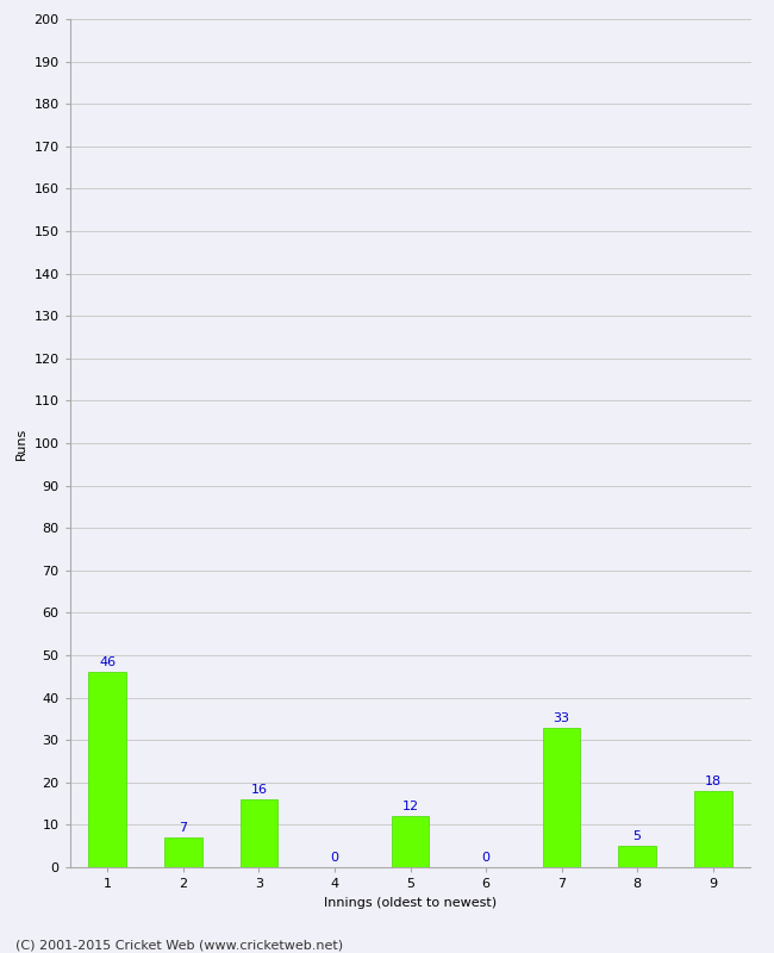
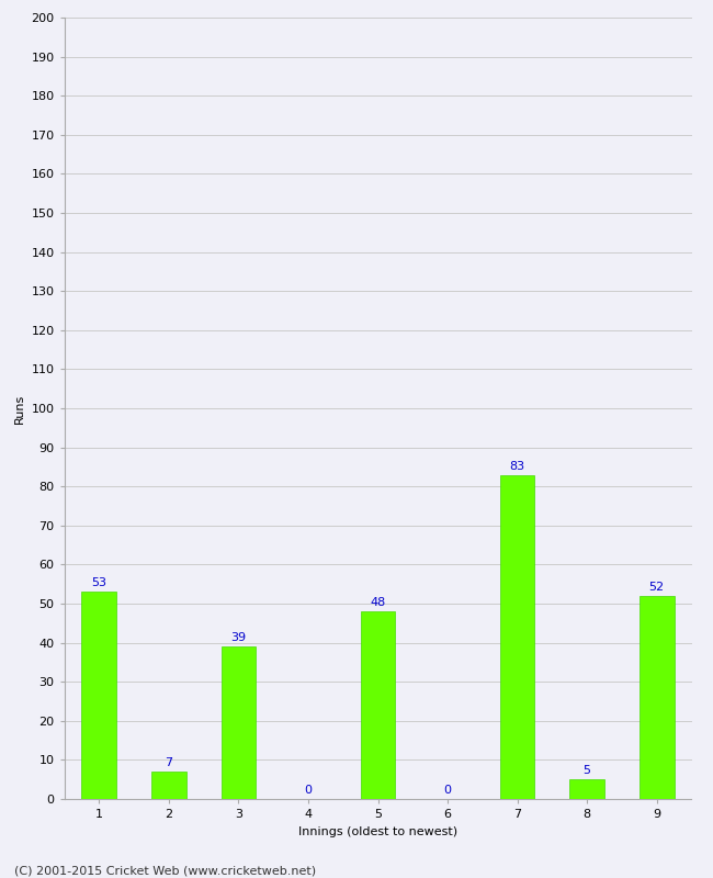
1: 46 -> 53
3: 16 -> 39
5: 12 -> 48
7: 33 -> 83
9: 18 -> 52
